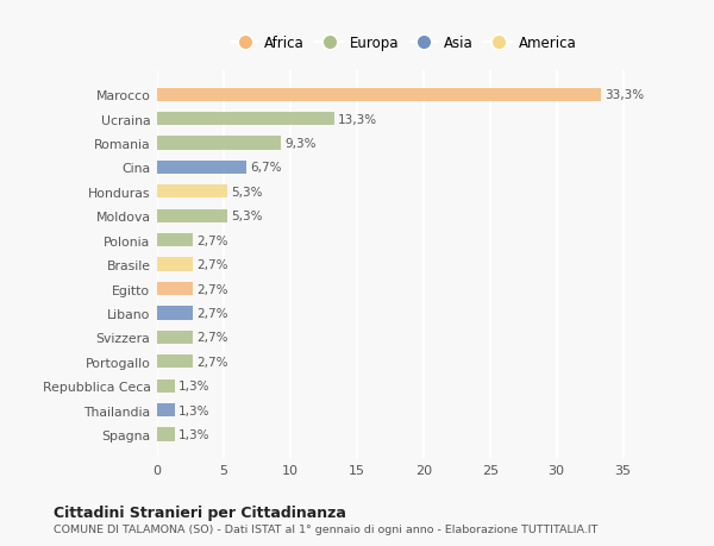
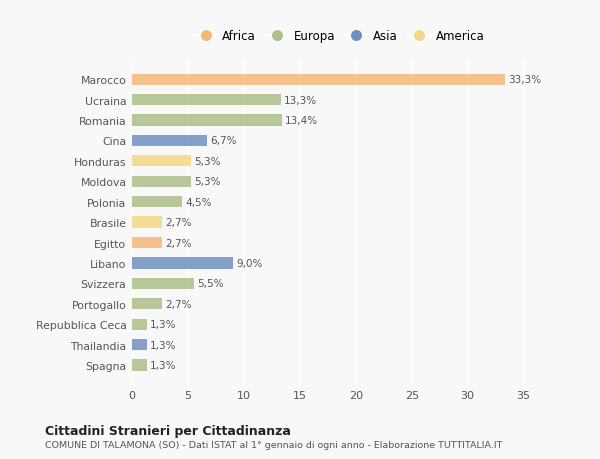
Romania: 9,3% -> 13,4%
Polonia: 2,7% -> 4,5%
Libano: 2,7% -> 9,0%
Svizzera: 2,7% -> 5,5%
